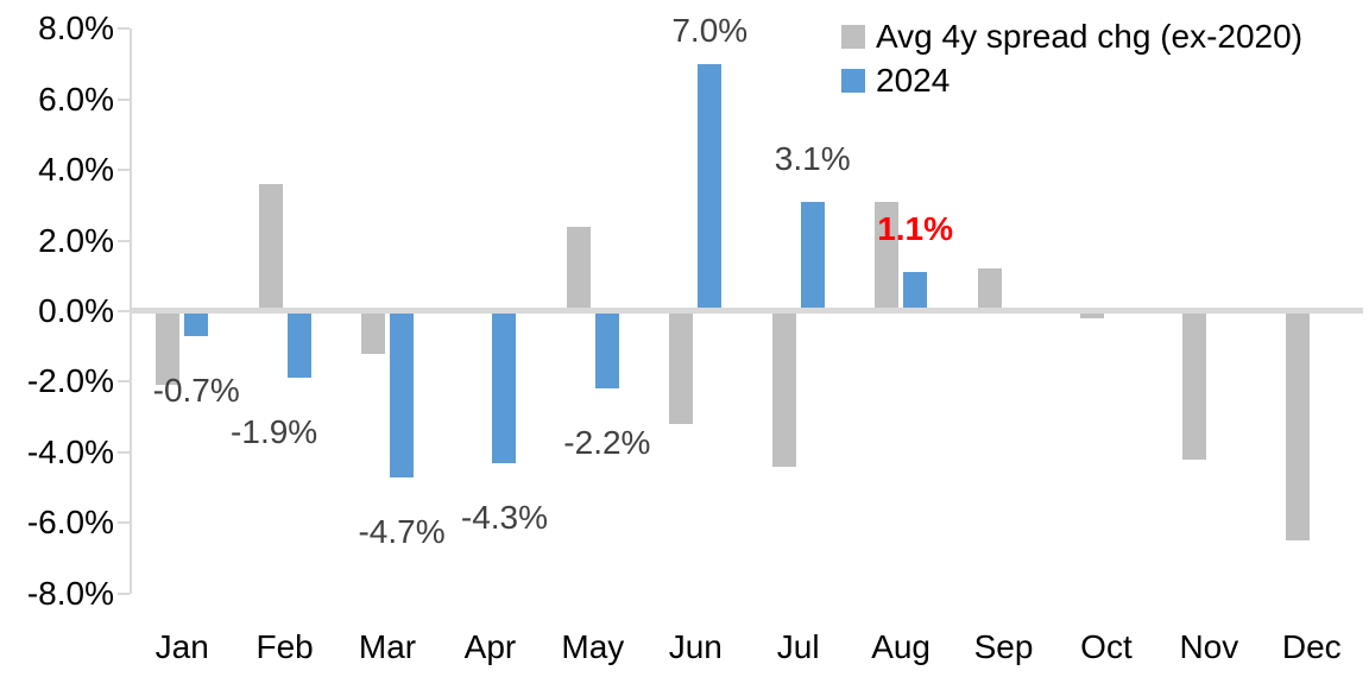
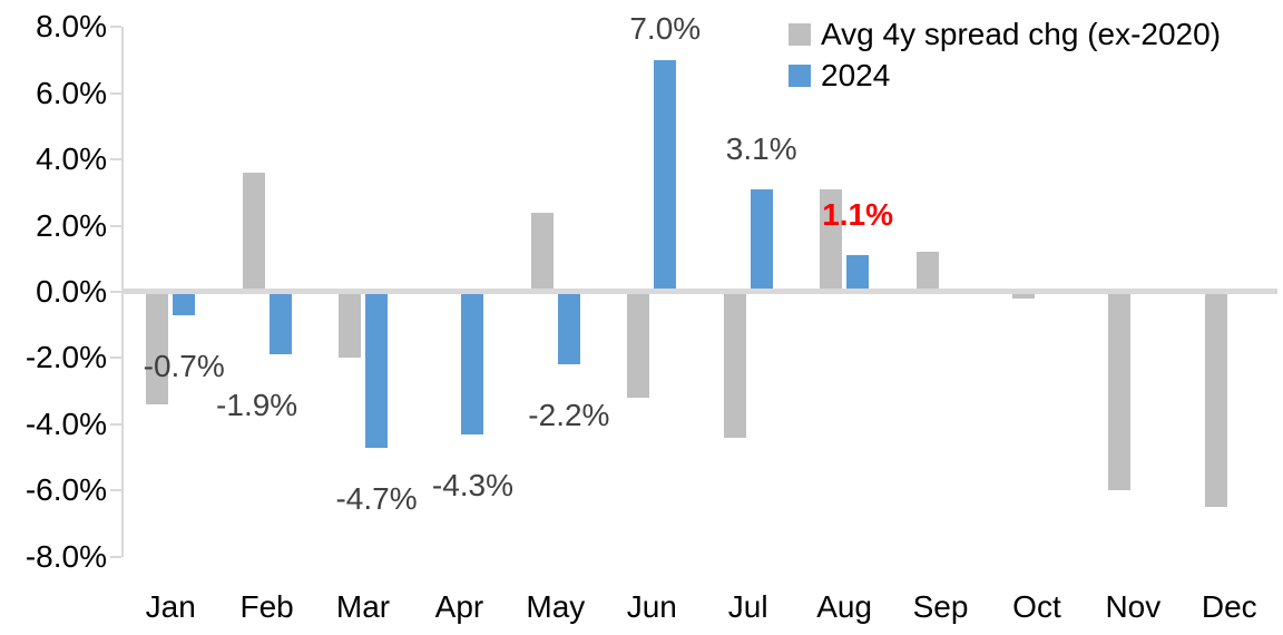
Avg 4y spread chg (ex-2020)/Jan: -2.1% -> -3.4%
Avg 4y spread chg (ex-2020)/Mar: -1.2% -> -2.0%
Avg 4y spread chg (ex-2020)/Nov: -4.2% -> -6.0%
